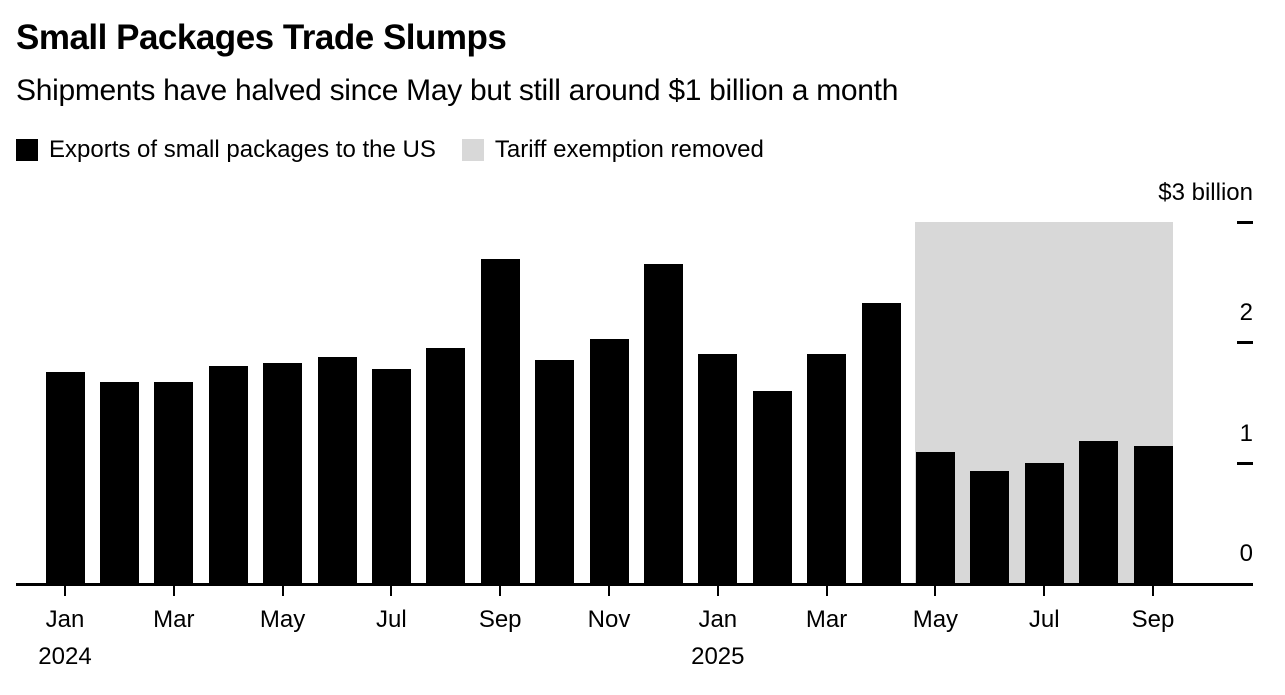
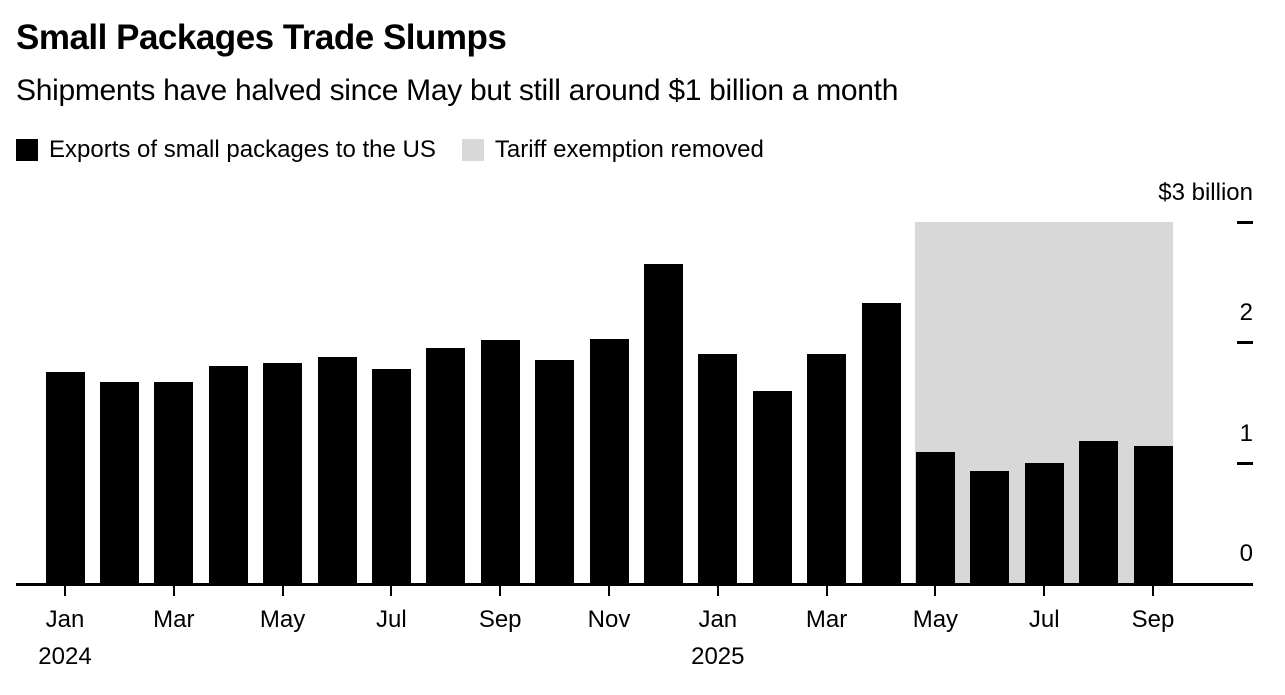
Sep 2024: 2.69 -> 2.02
